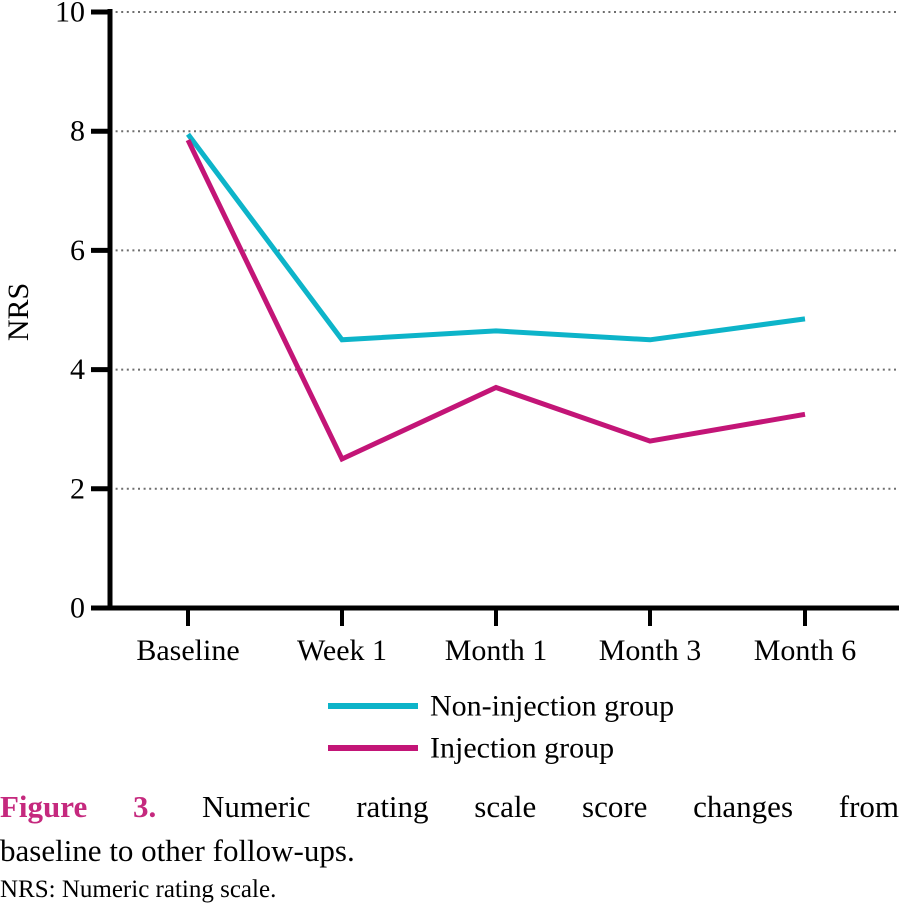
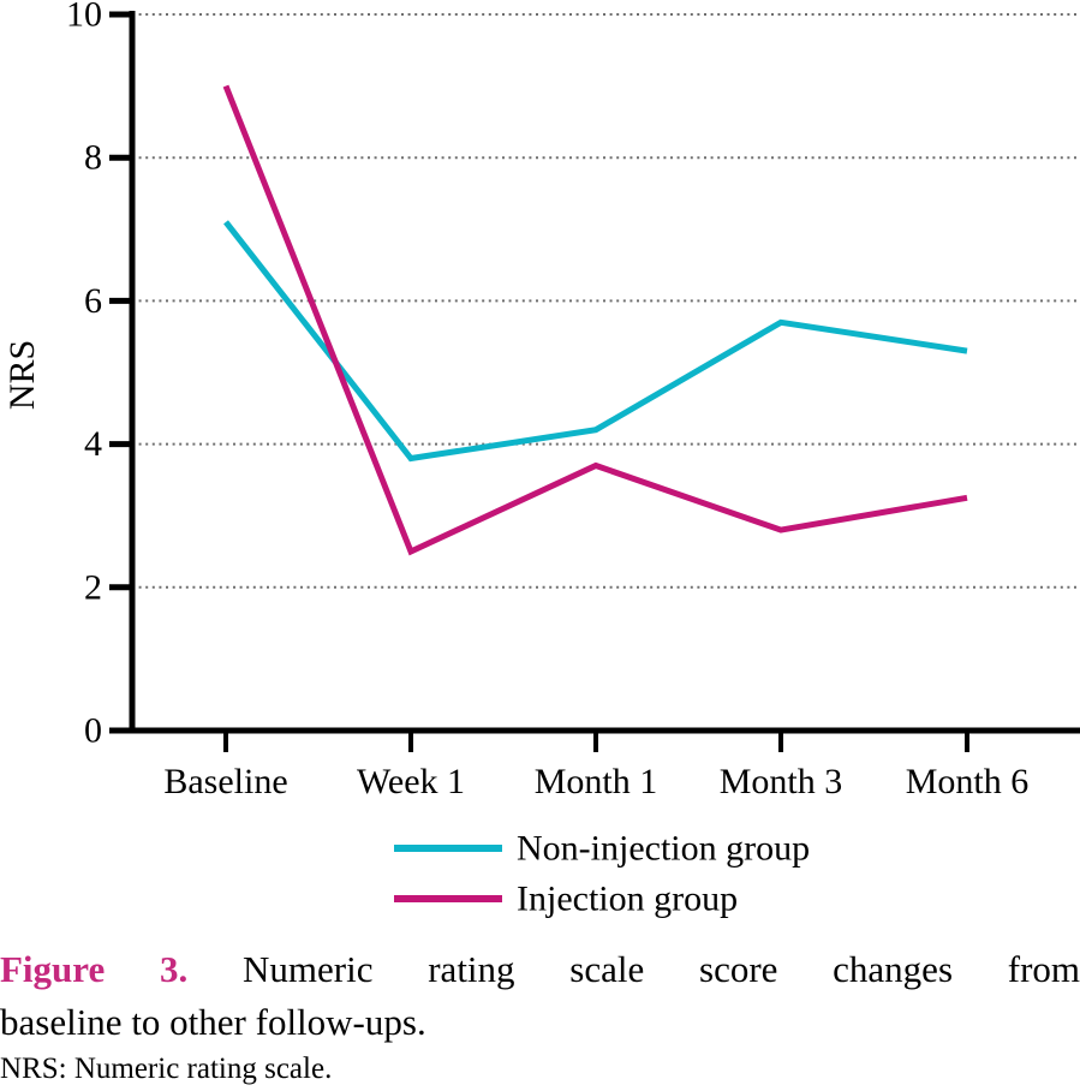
Non-injection group/Baseline: 8.0 -> 7.1
Injection group/Baseline: 7.8 -> 9.0
Non-injection group/Week 1: 4.5 -> 3.8
Non-injection group/Month 1: 4.7 -> 4.2
Non-injection group/Month 3: 4.5 -> 5.7
Non-injection group/Month 6: 4.8 -> 5.3
